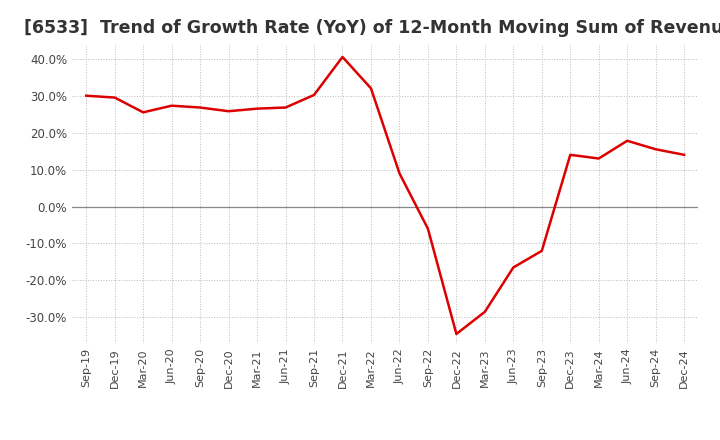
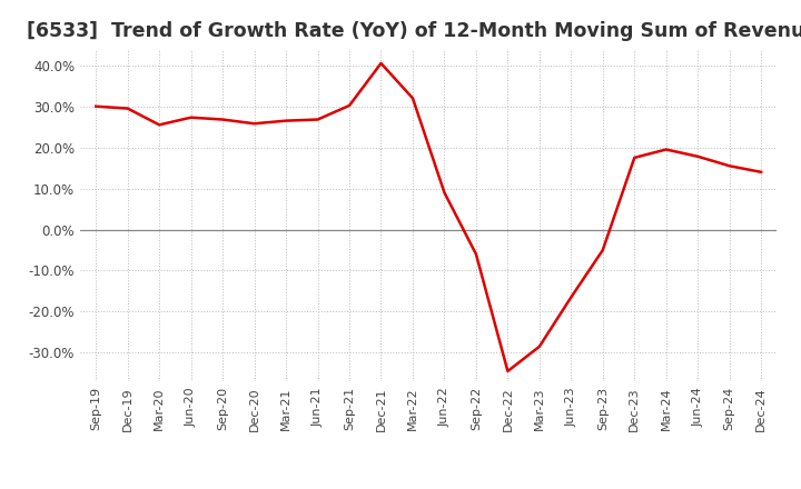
Sep-23: -12.0% -> -5.0%
Dec-23: 14.0% -> 17.5%
Mar-24: 13.0% -> 19.5%
